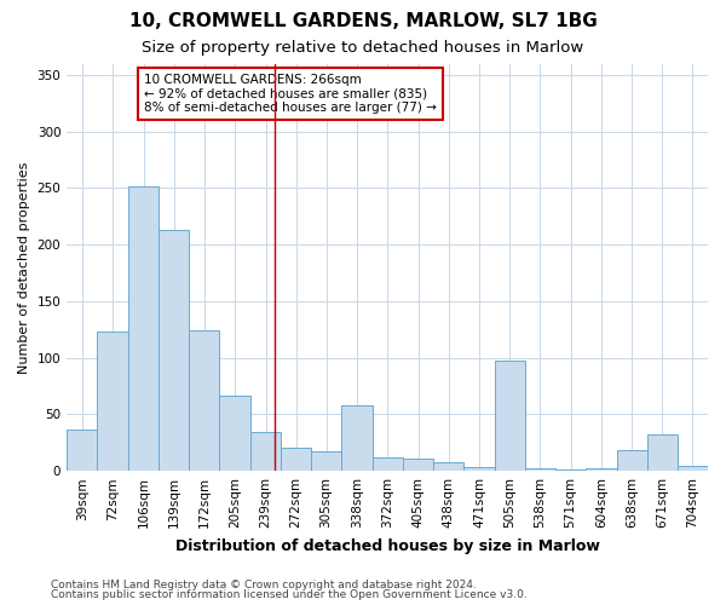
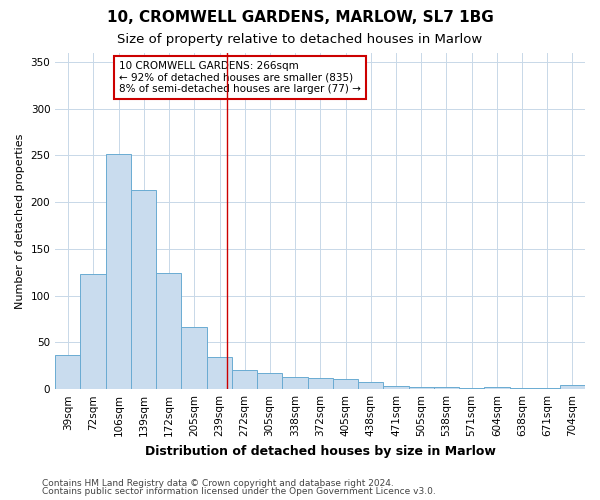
338sqm: 58 -> 13
505sqm: 98 -> 2
638sqm: 18 -> 1
671sqm: 32 -> 1
